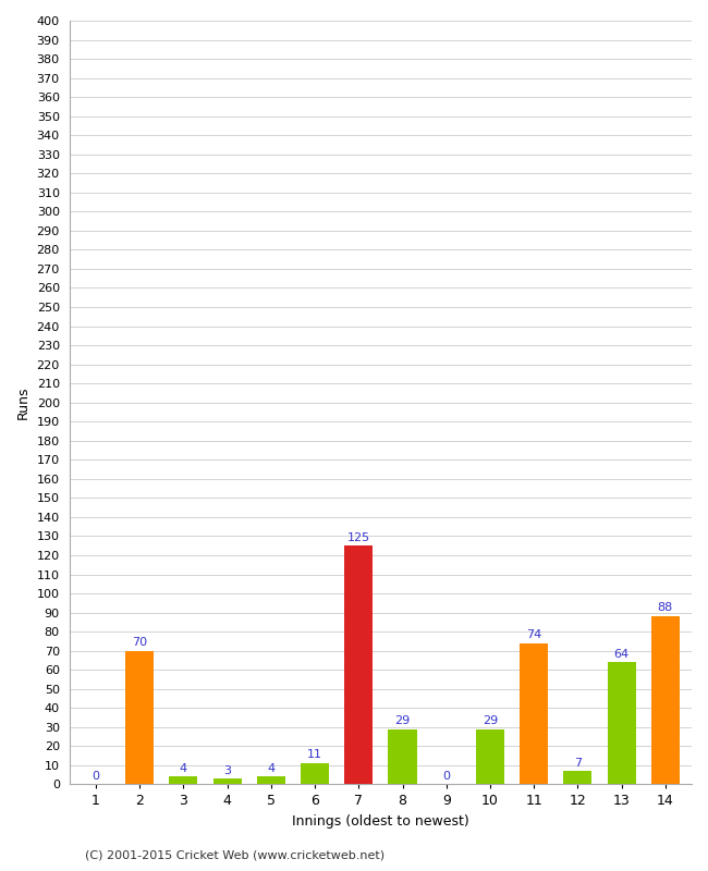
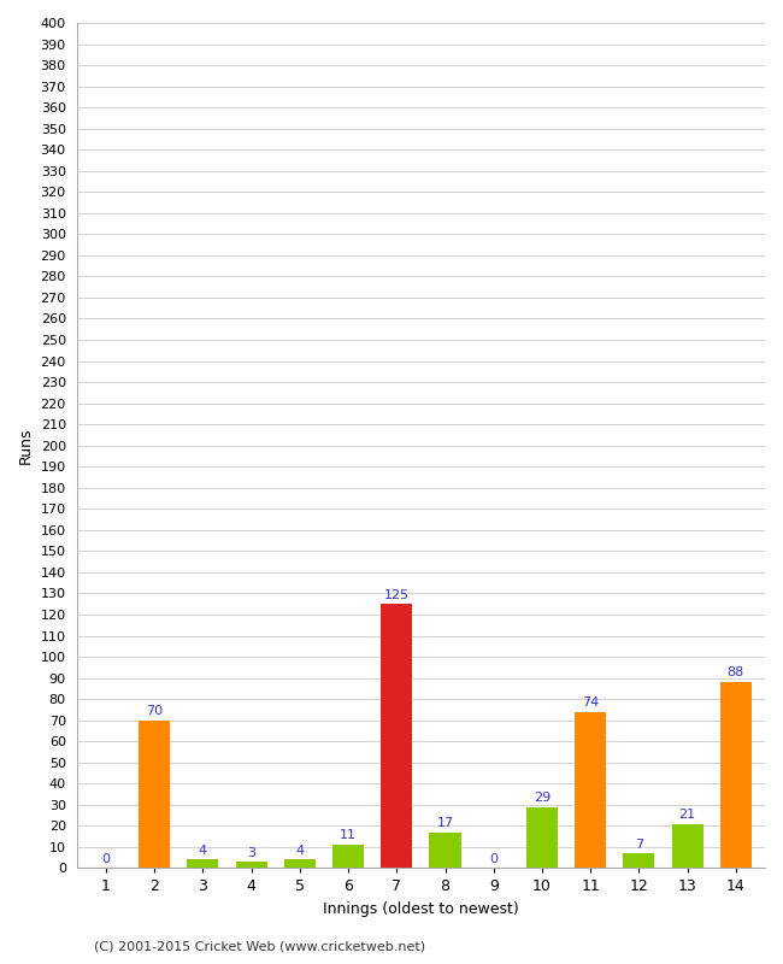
8: 29 -> 17
13: 64 -> 21
